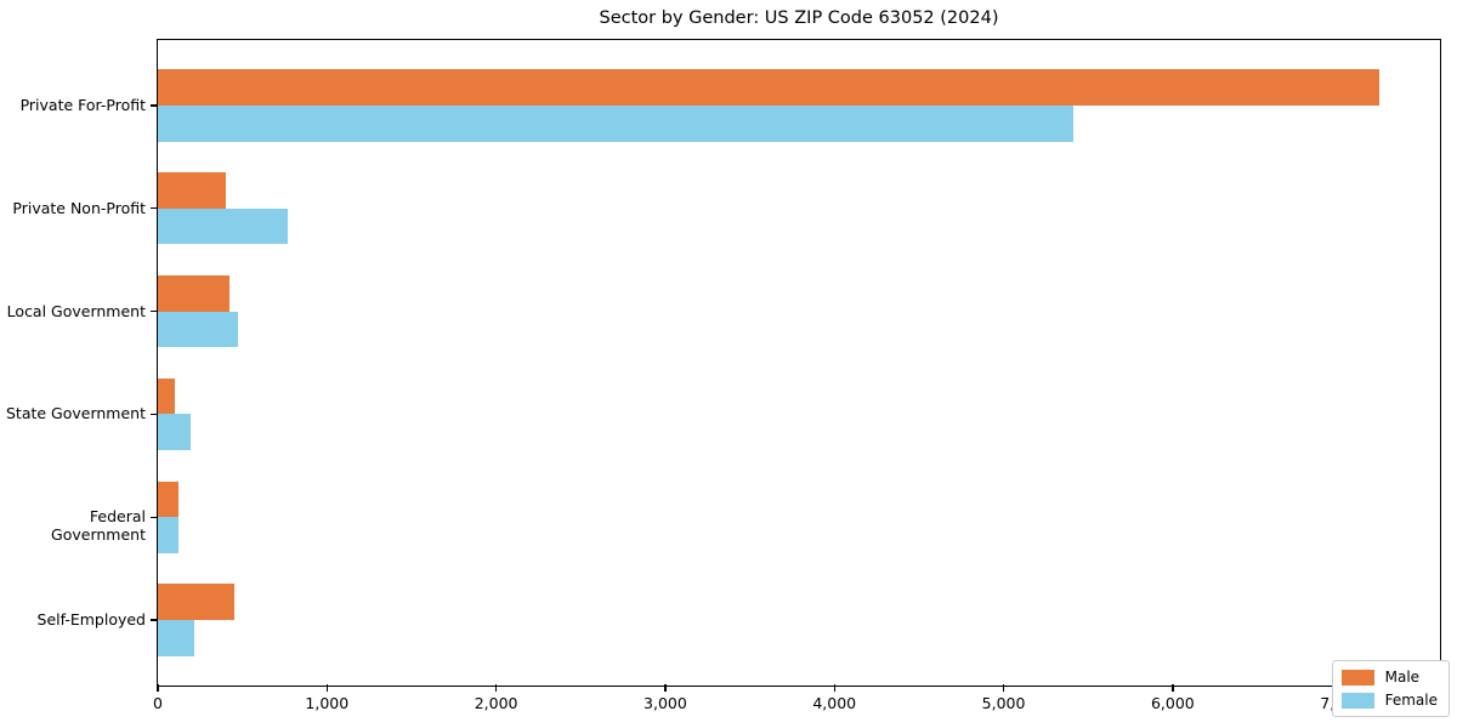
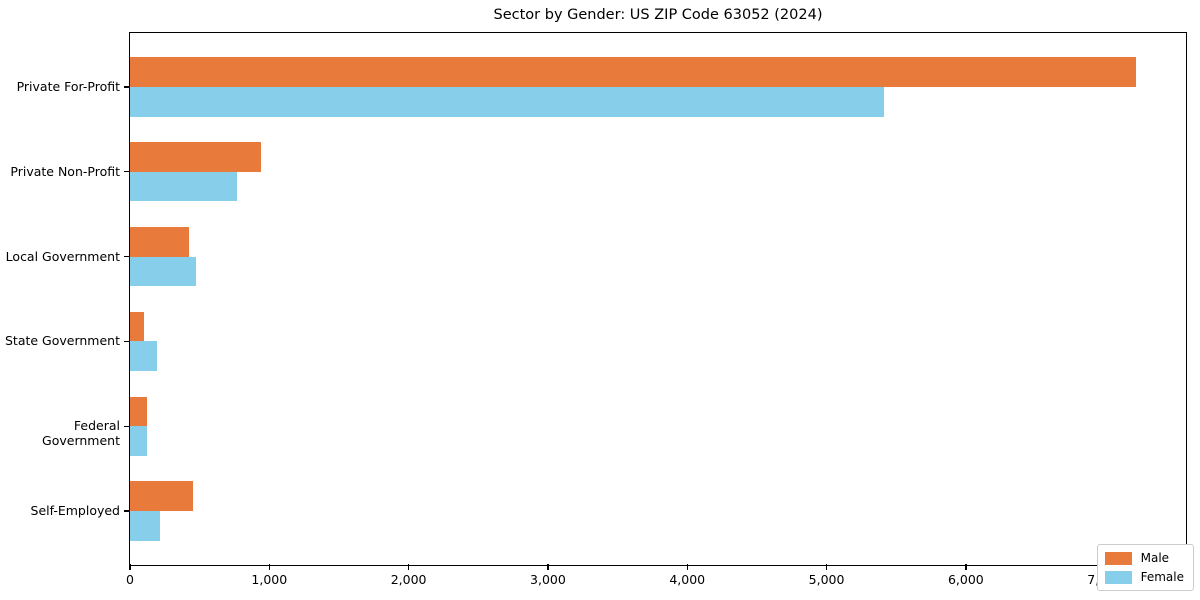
Male/Private Non-Profit: 400 -> 940
